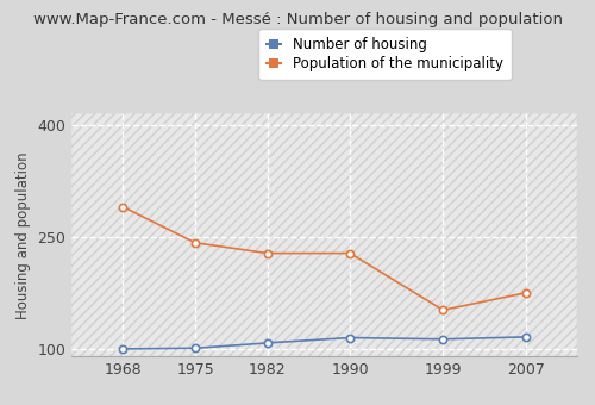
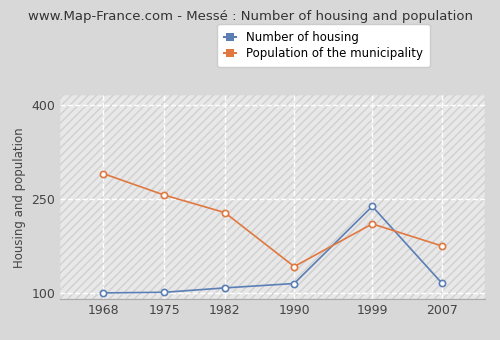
Population of the municipality/1975: 242 -> 256
Population of the municipality/1990: 228 -> 142
Number of housing/1999: 113 -> 238
Population of the municipality/1999: 152 -> 210
